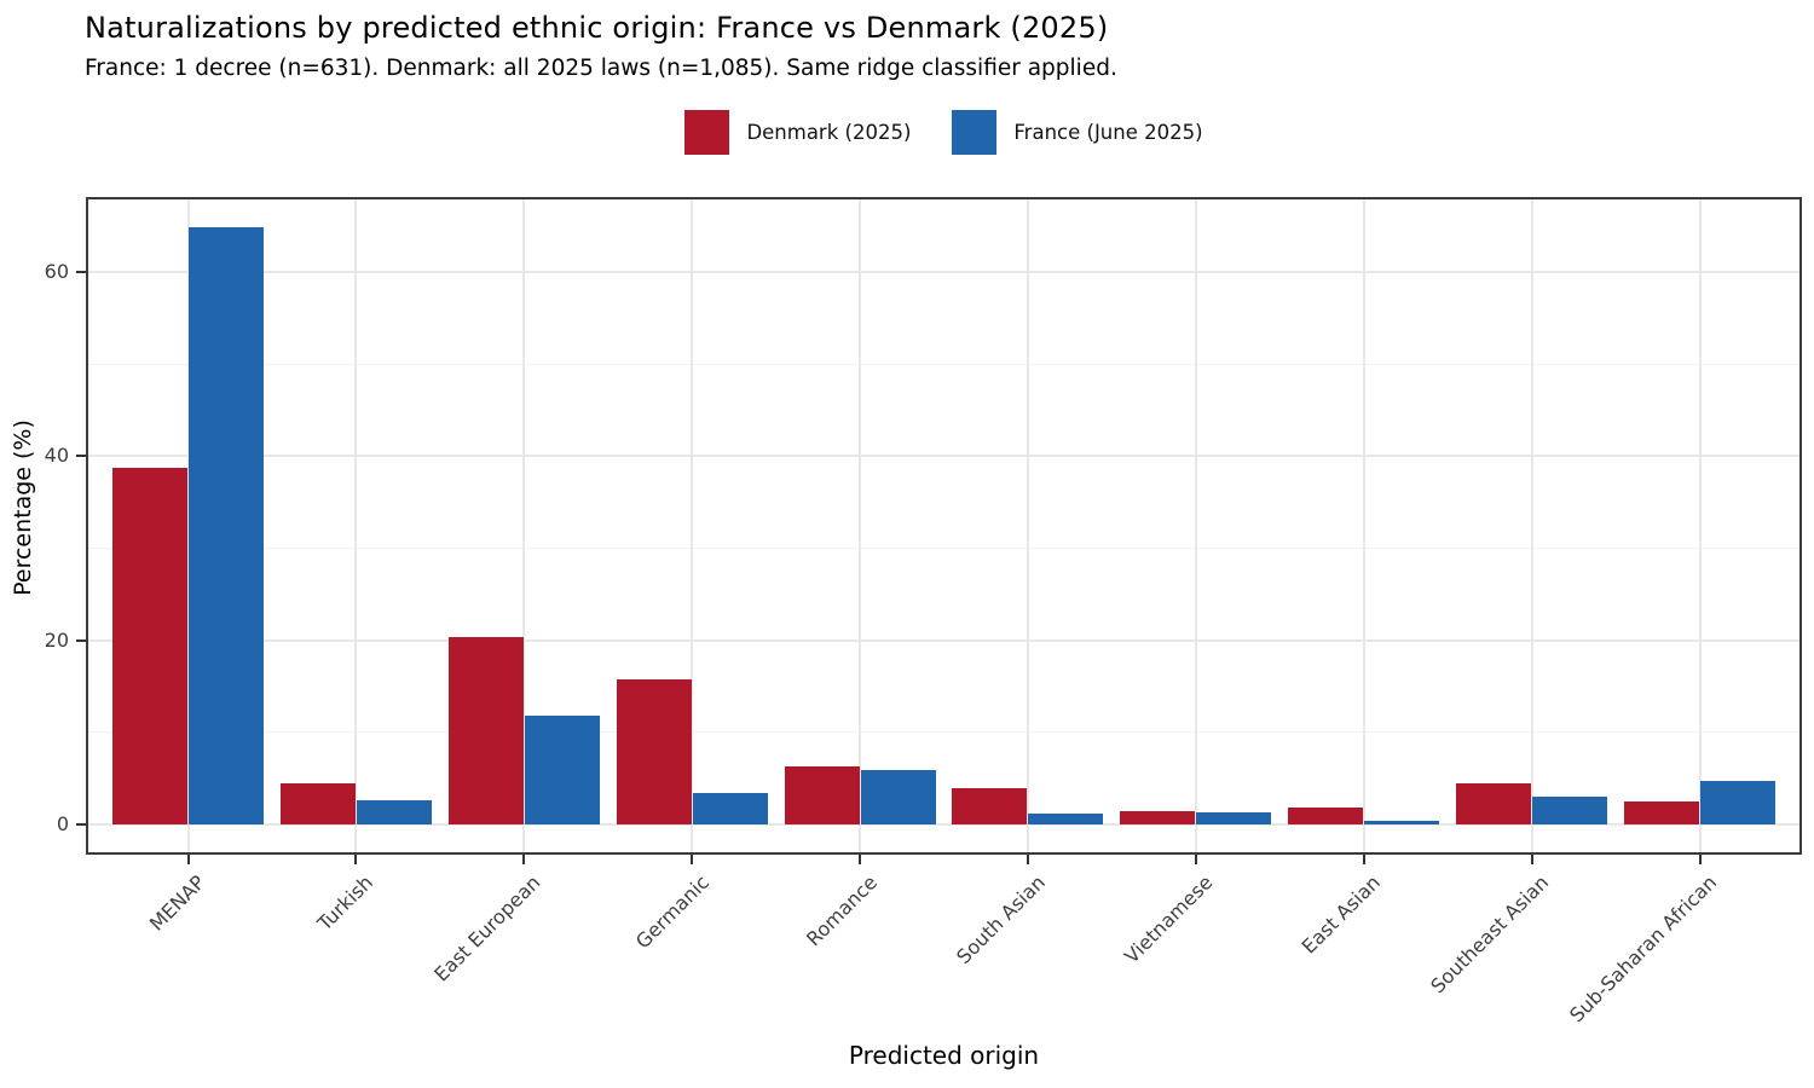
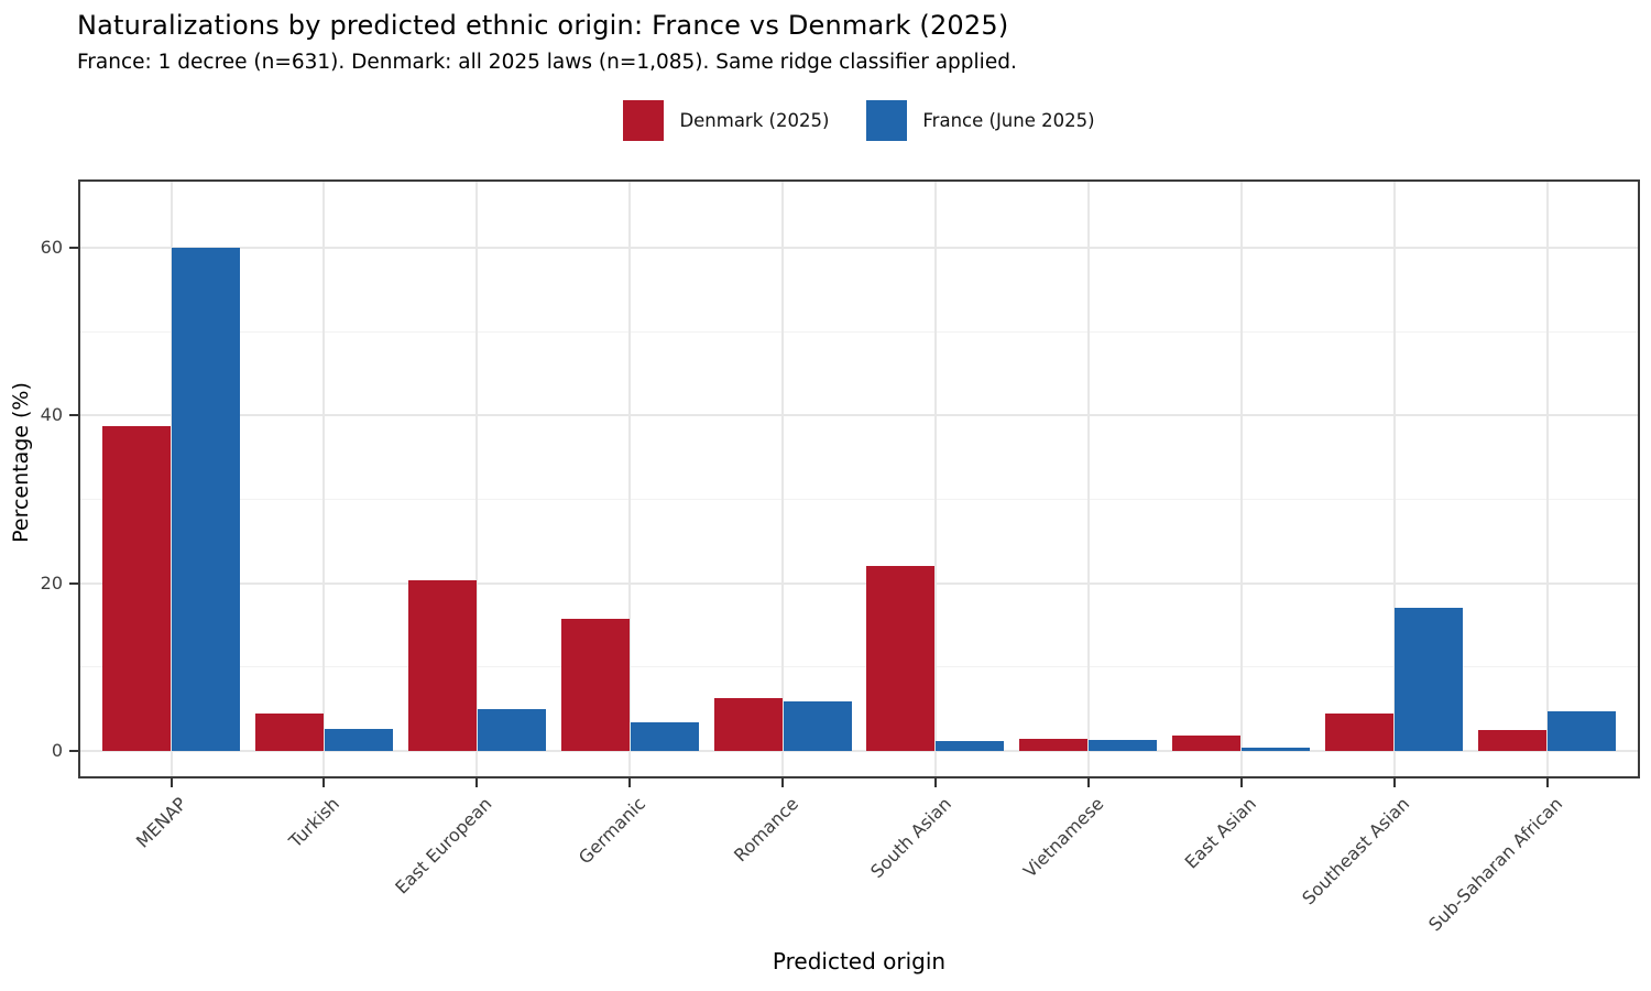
France (June 2025)/MENAP: 65 -> 60
France (June 2025)/East European: 12 -> 5
Denmark (2025)/South Asian: 4 -> 22
France (June 2025)/Southeast Asian: 3 -> 17
